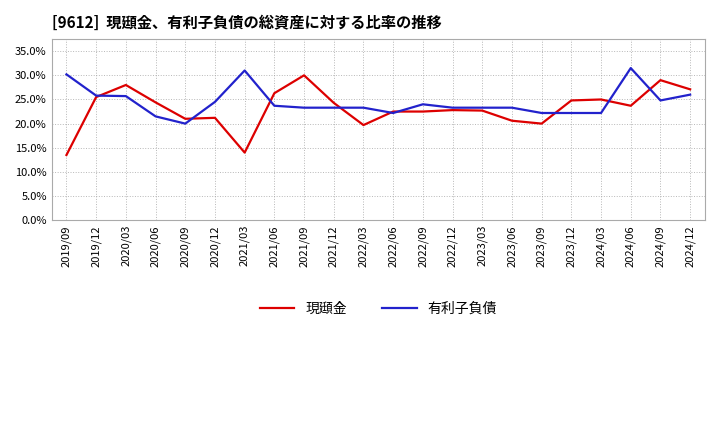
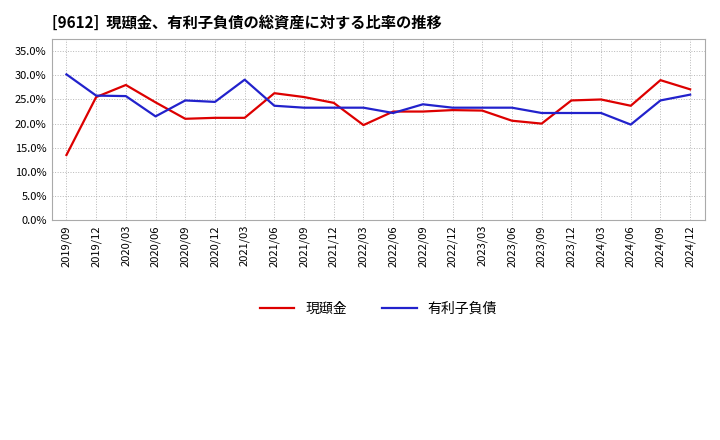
有利子負債/2020/09: 20.0% -> 24.8%
現頲金/2021/03: 14.0% -> 21.2%
有利子負債/2021/03: 31.0% -> 29.1%
現頲金/2021/09: 30.0% -> 25.5%
有利子負債/2024/06: 31.5% -> 19.8%
